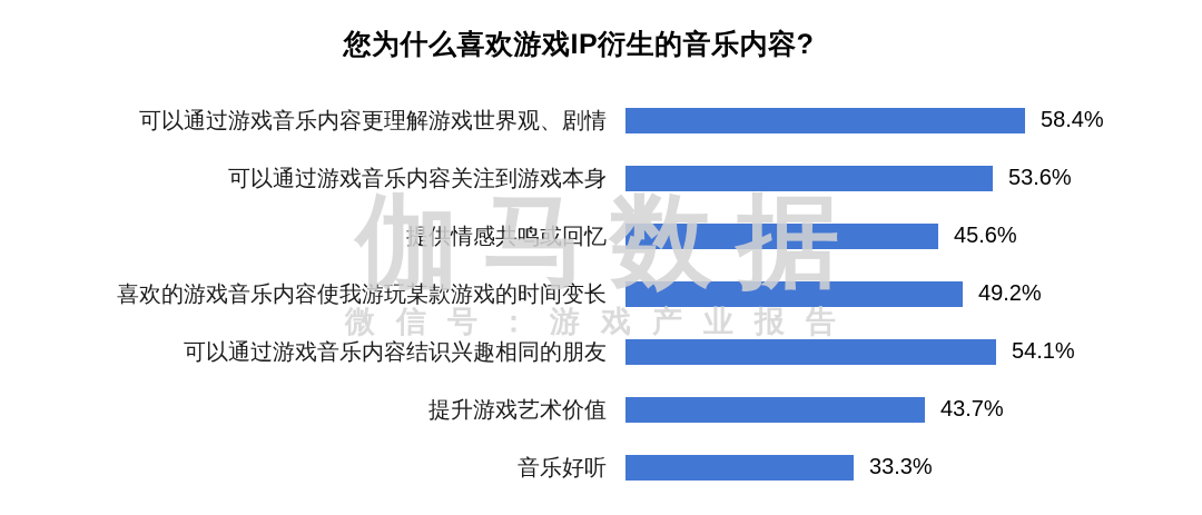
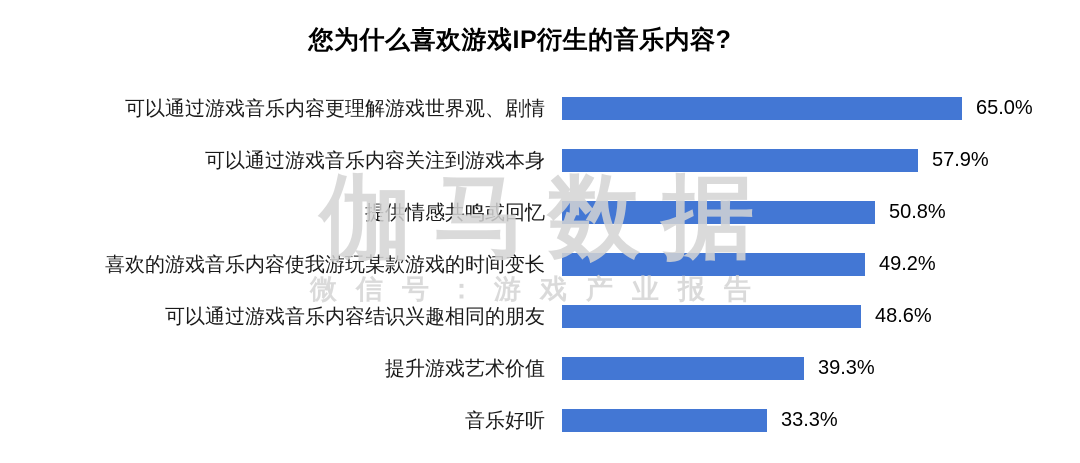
可以通过游戏音乐内容更理解游戏世界观、剧情: 58.4% -> 65.0%
可以通过游戏音乐内容关注到游戏本身: 53.6% -> 57.9%
提供情感共鸣或回忆: 45.6% -> 50.8%
可以通过游戏音乐内容结识兴趣相同的朋友: 54.1% -> 48.6%
提升游戏艺术价值: 43.7% -> 39.3%
